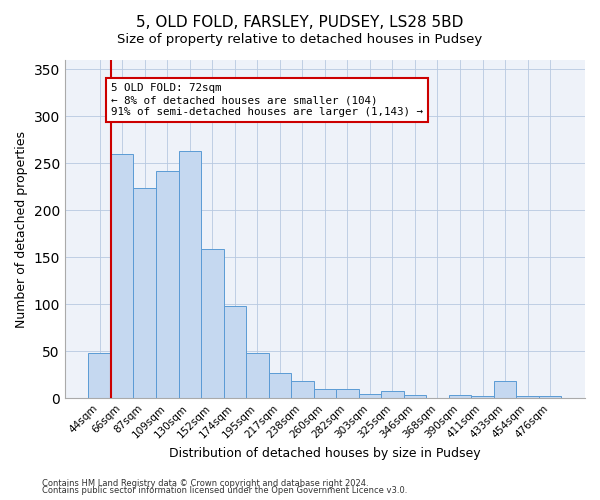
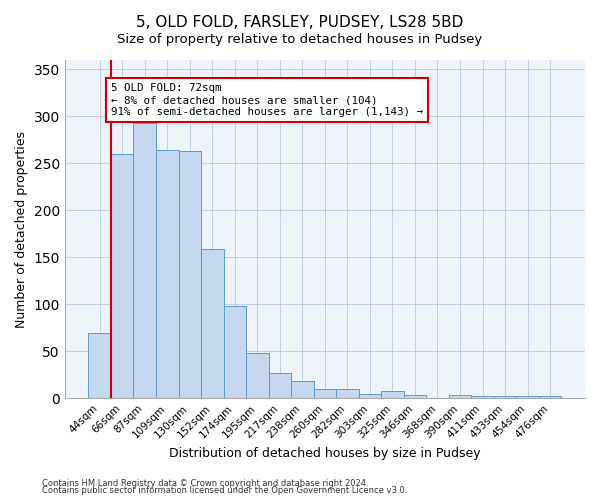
44sqm: 48 -> 69
87sqm: 224 -> 293
109sqm: 242 -> 264
433sqm: 18 -> 2
